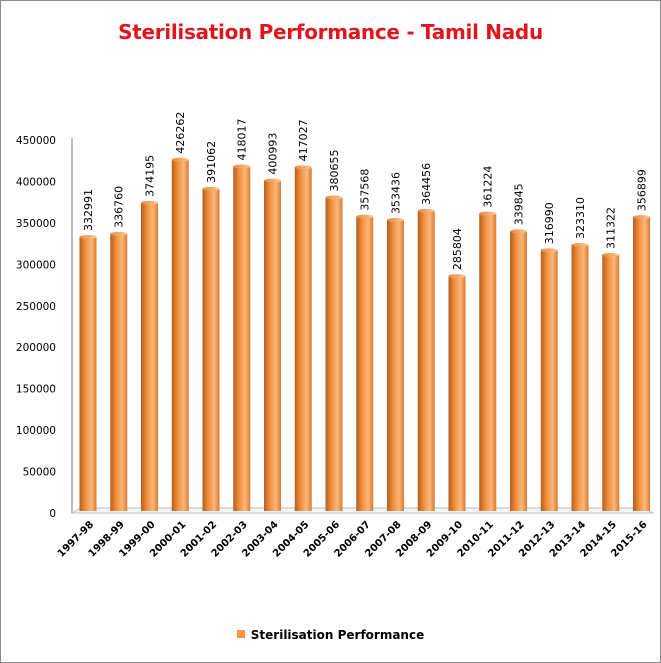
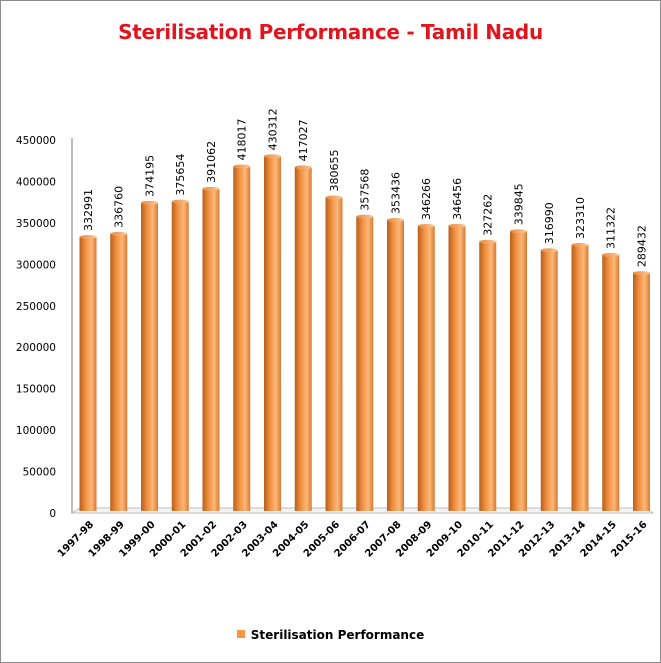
2000-01: 426262 -> 375654
2003-04: 400993 -> 430312
2008-09: 364456 -> 346266
2009-10: 285804 -> 346456
2010-11: 361224 -> 327262
2015-16: 356899 -> 289432
